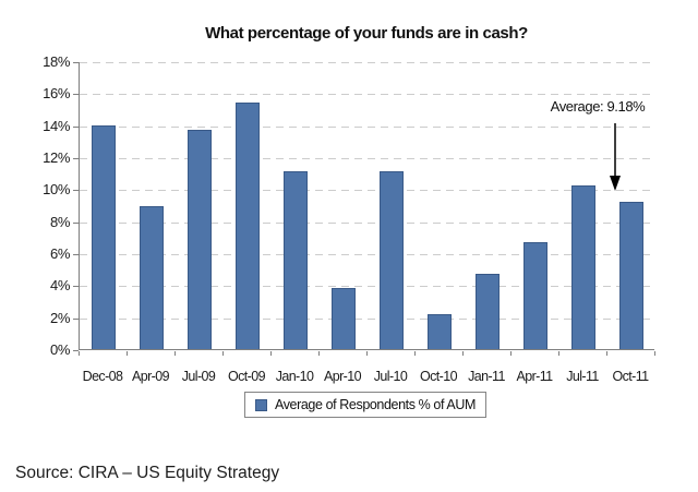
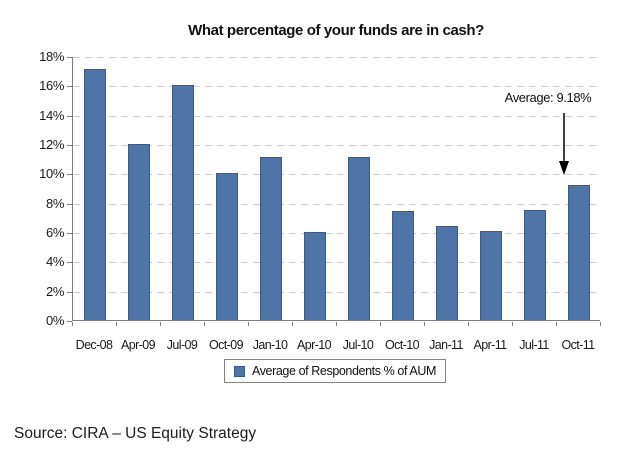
Dec-08: 14.0% -> 17.1%
Apr-09: 8.9% -> 12.0%
Jul-09: 13.7% -> 16.0%
Oct-09: 15.4% -> 10.0%
Apr-10: 3.8% -> 6.0%
Oct-10: 2.2% -> 7.4%
Jan-11: 4.7% -> 6.4%
Apr-11: 6.7% -> 6.1%
Jul-11: 10.2% -> 7.5%
